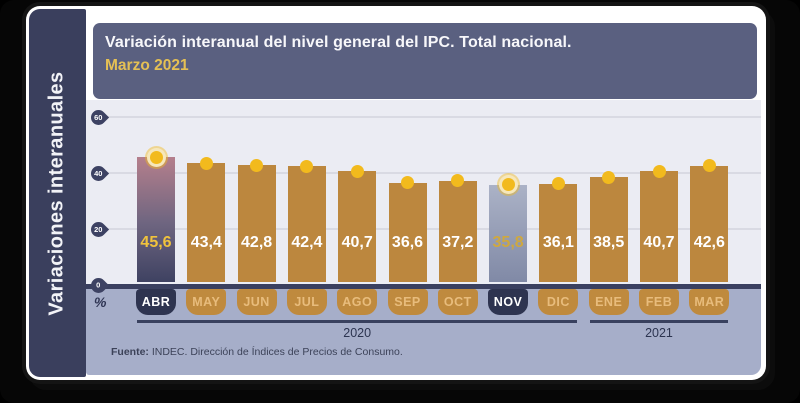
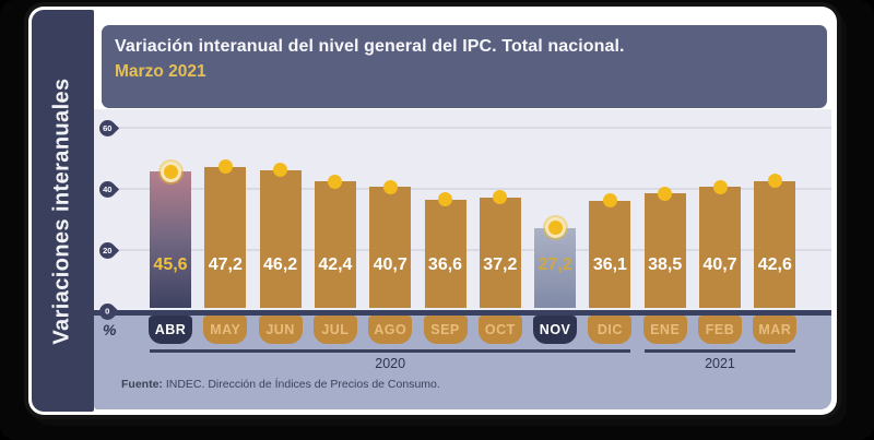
MAY: 43,4 -> 47,2
JUN: 42,8 -> 46,2
NOV: 35,8 -> 27,2
